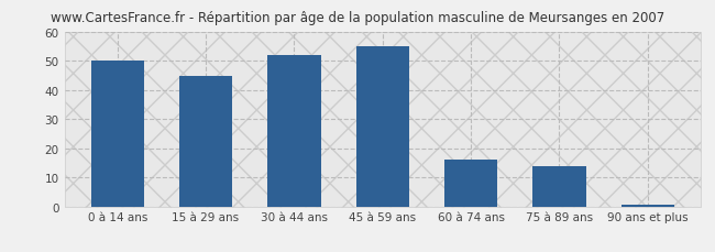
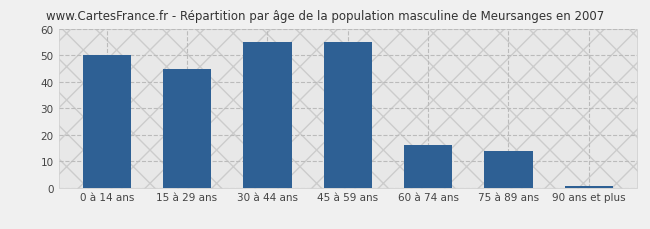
30 à 44 ans: 52.0 -> 55.0
